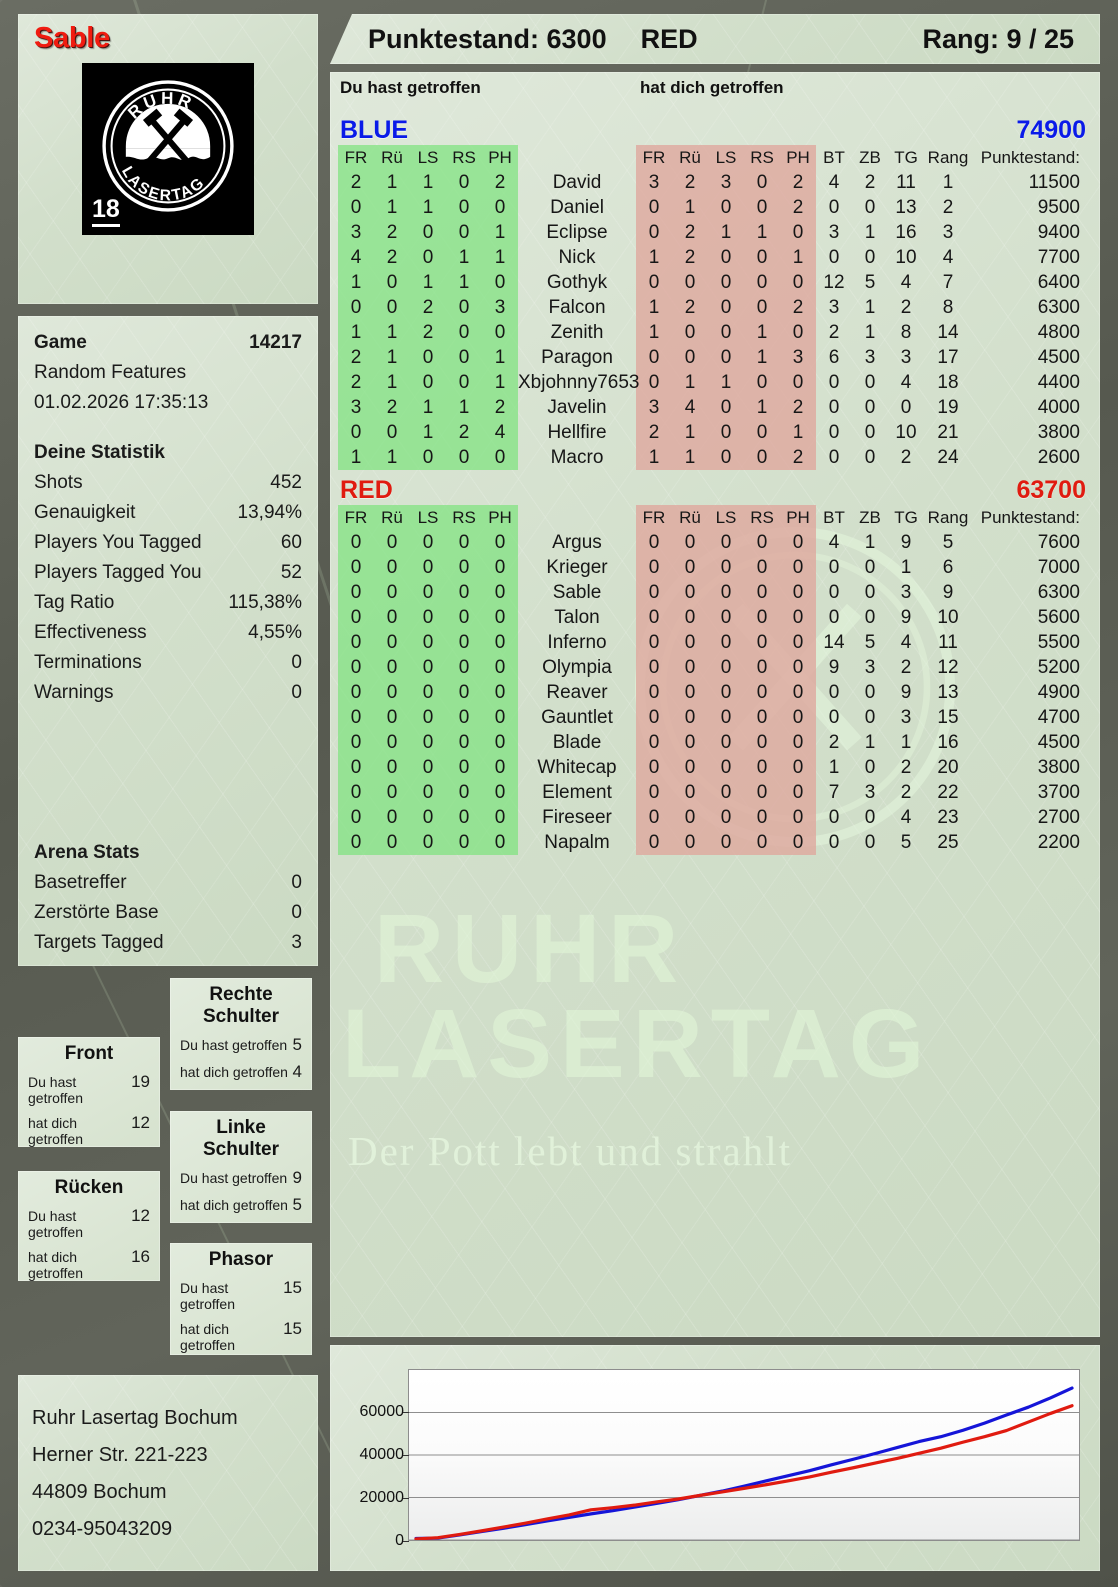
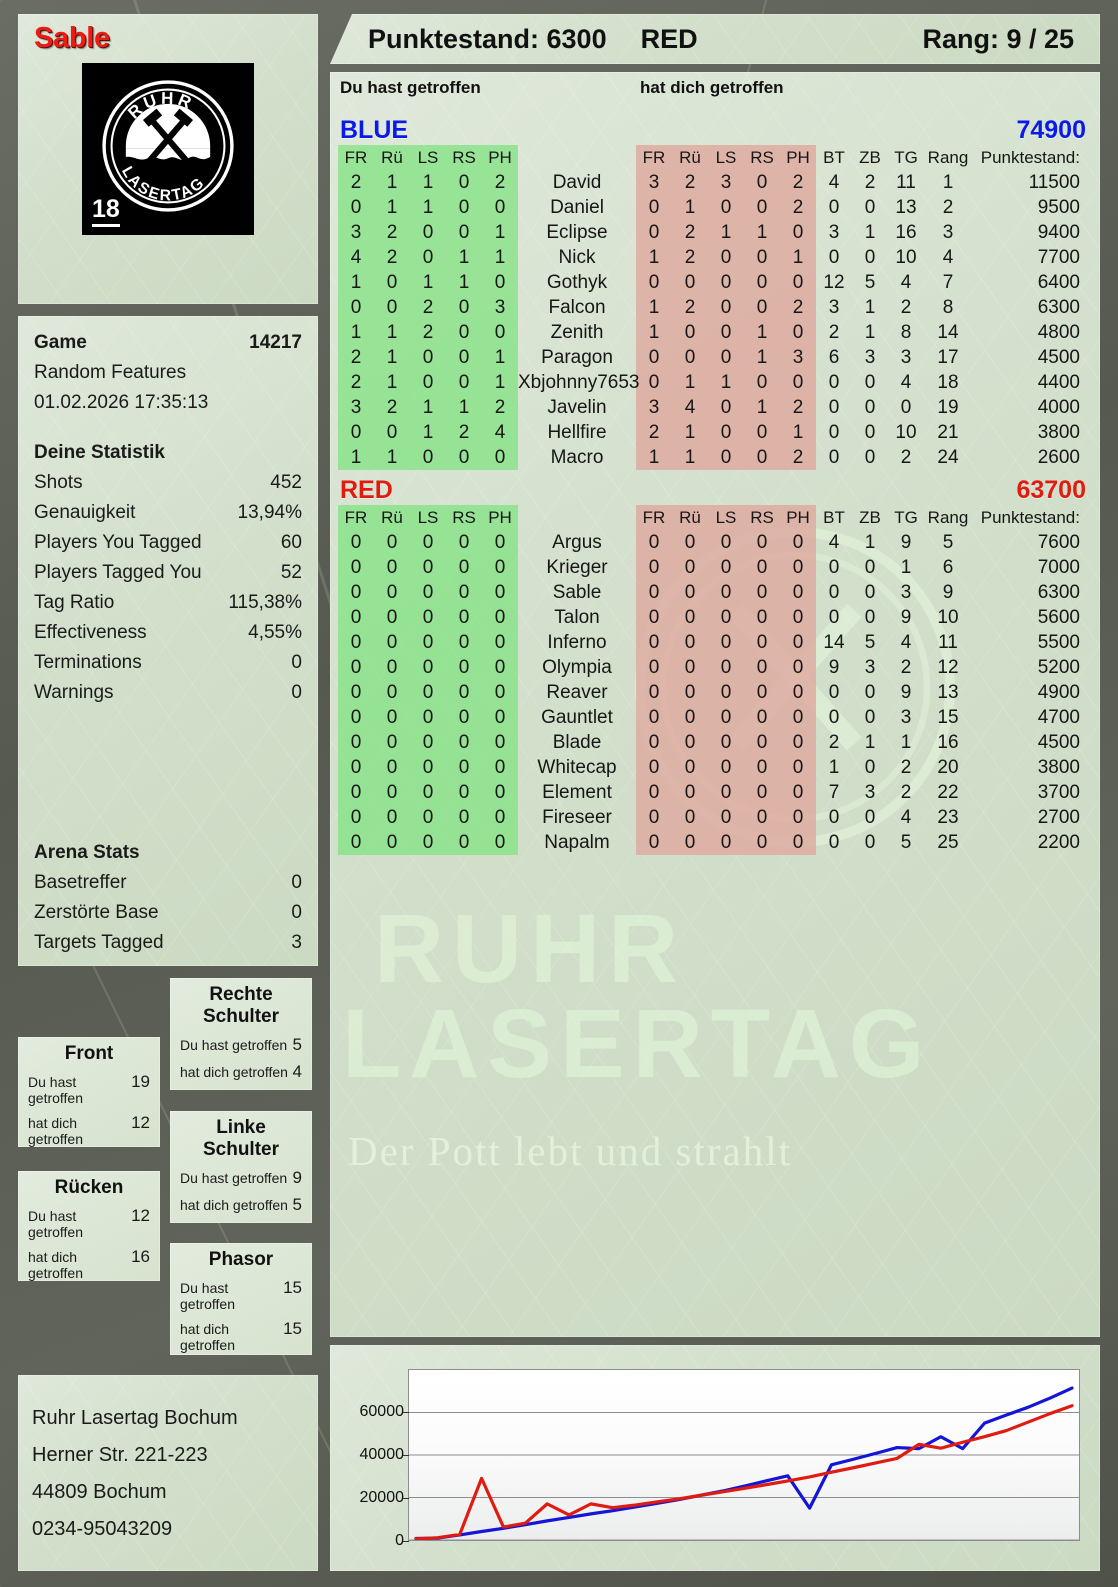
RED/3: 4000 -> 29000
RED/6: 10000 -> 17000
RED/8: 14000 -> 17000
BLUE/18: 33000 -> 15000
BLUE/23: 46000 -> 43000
RED/23: 41000 -> 45000
BLUE/25: 52000 -> 43000
